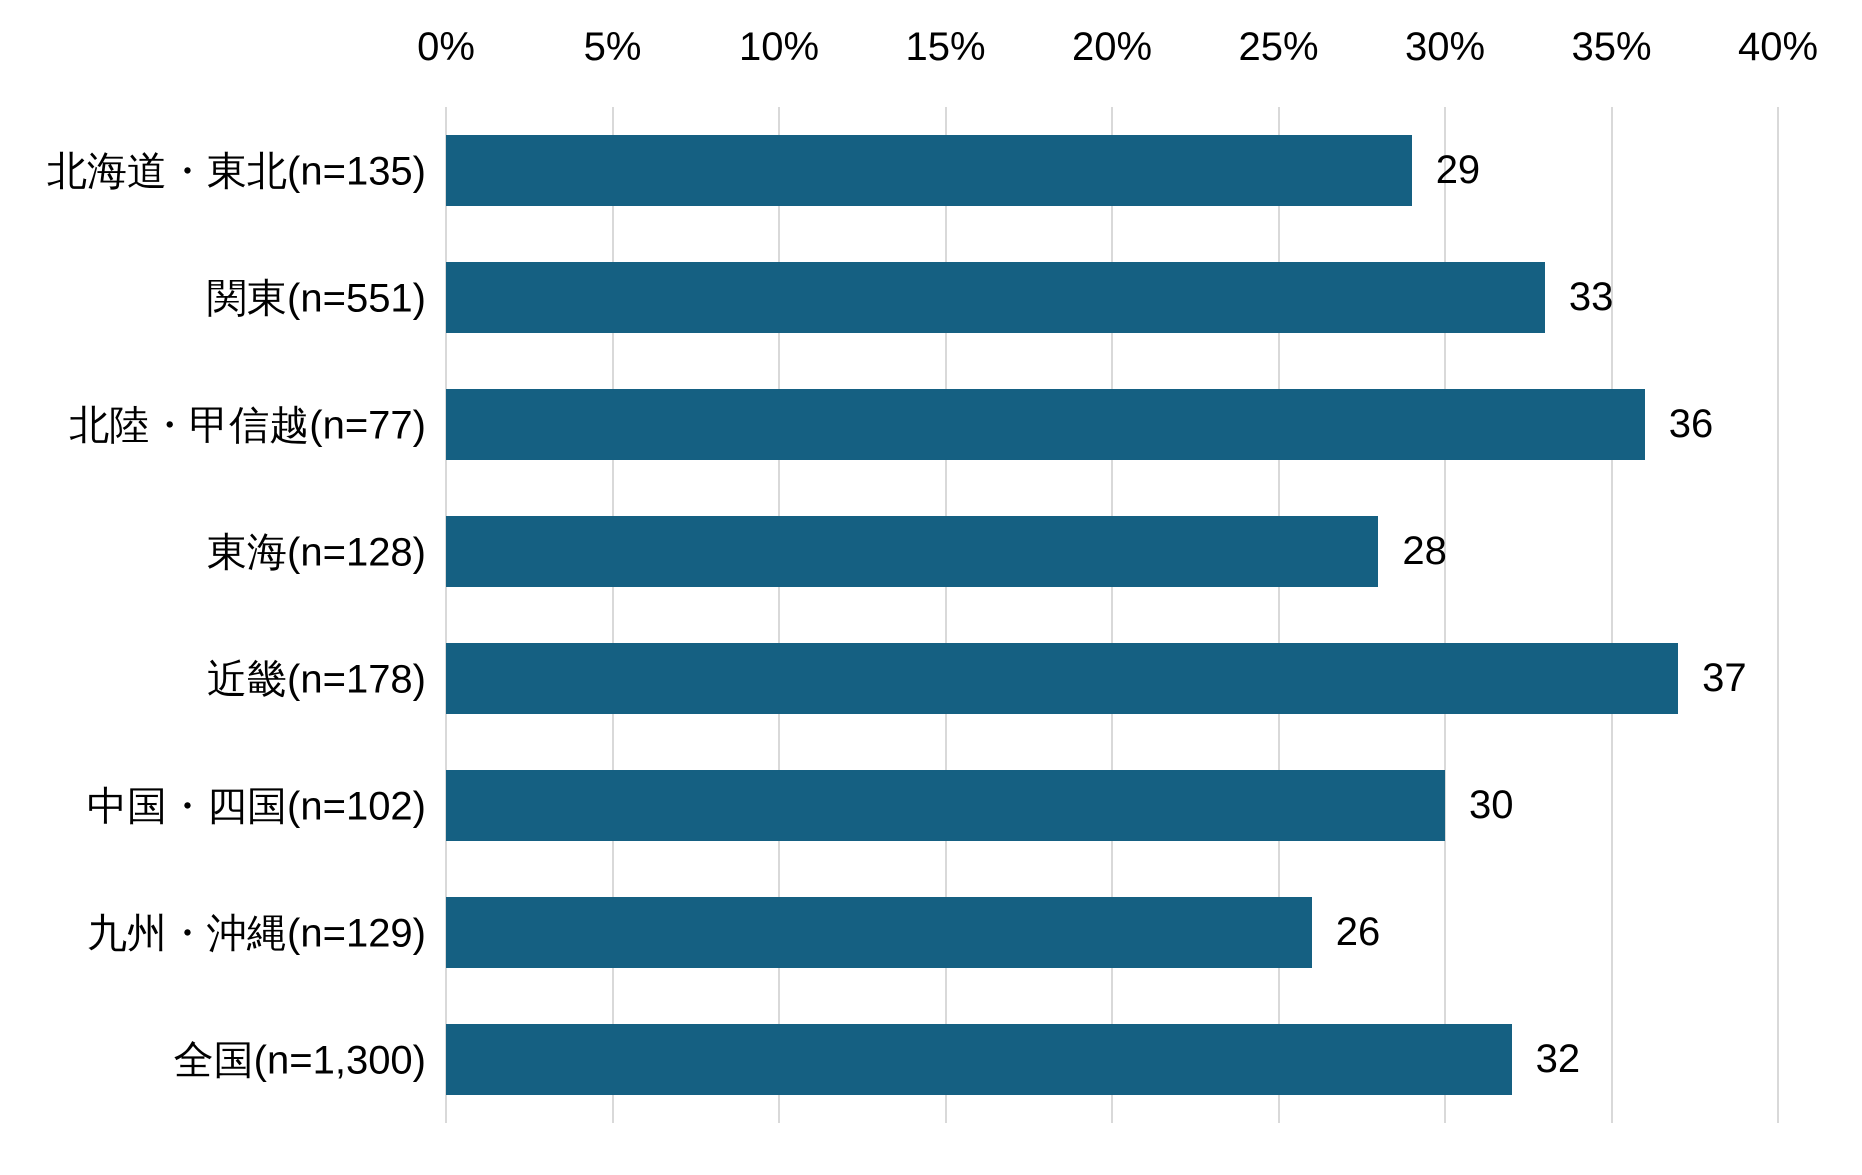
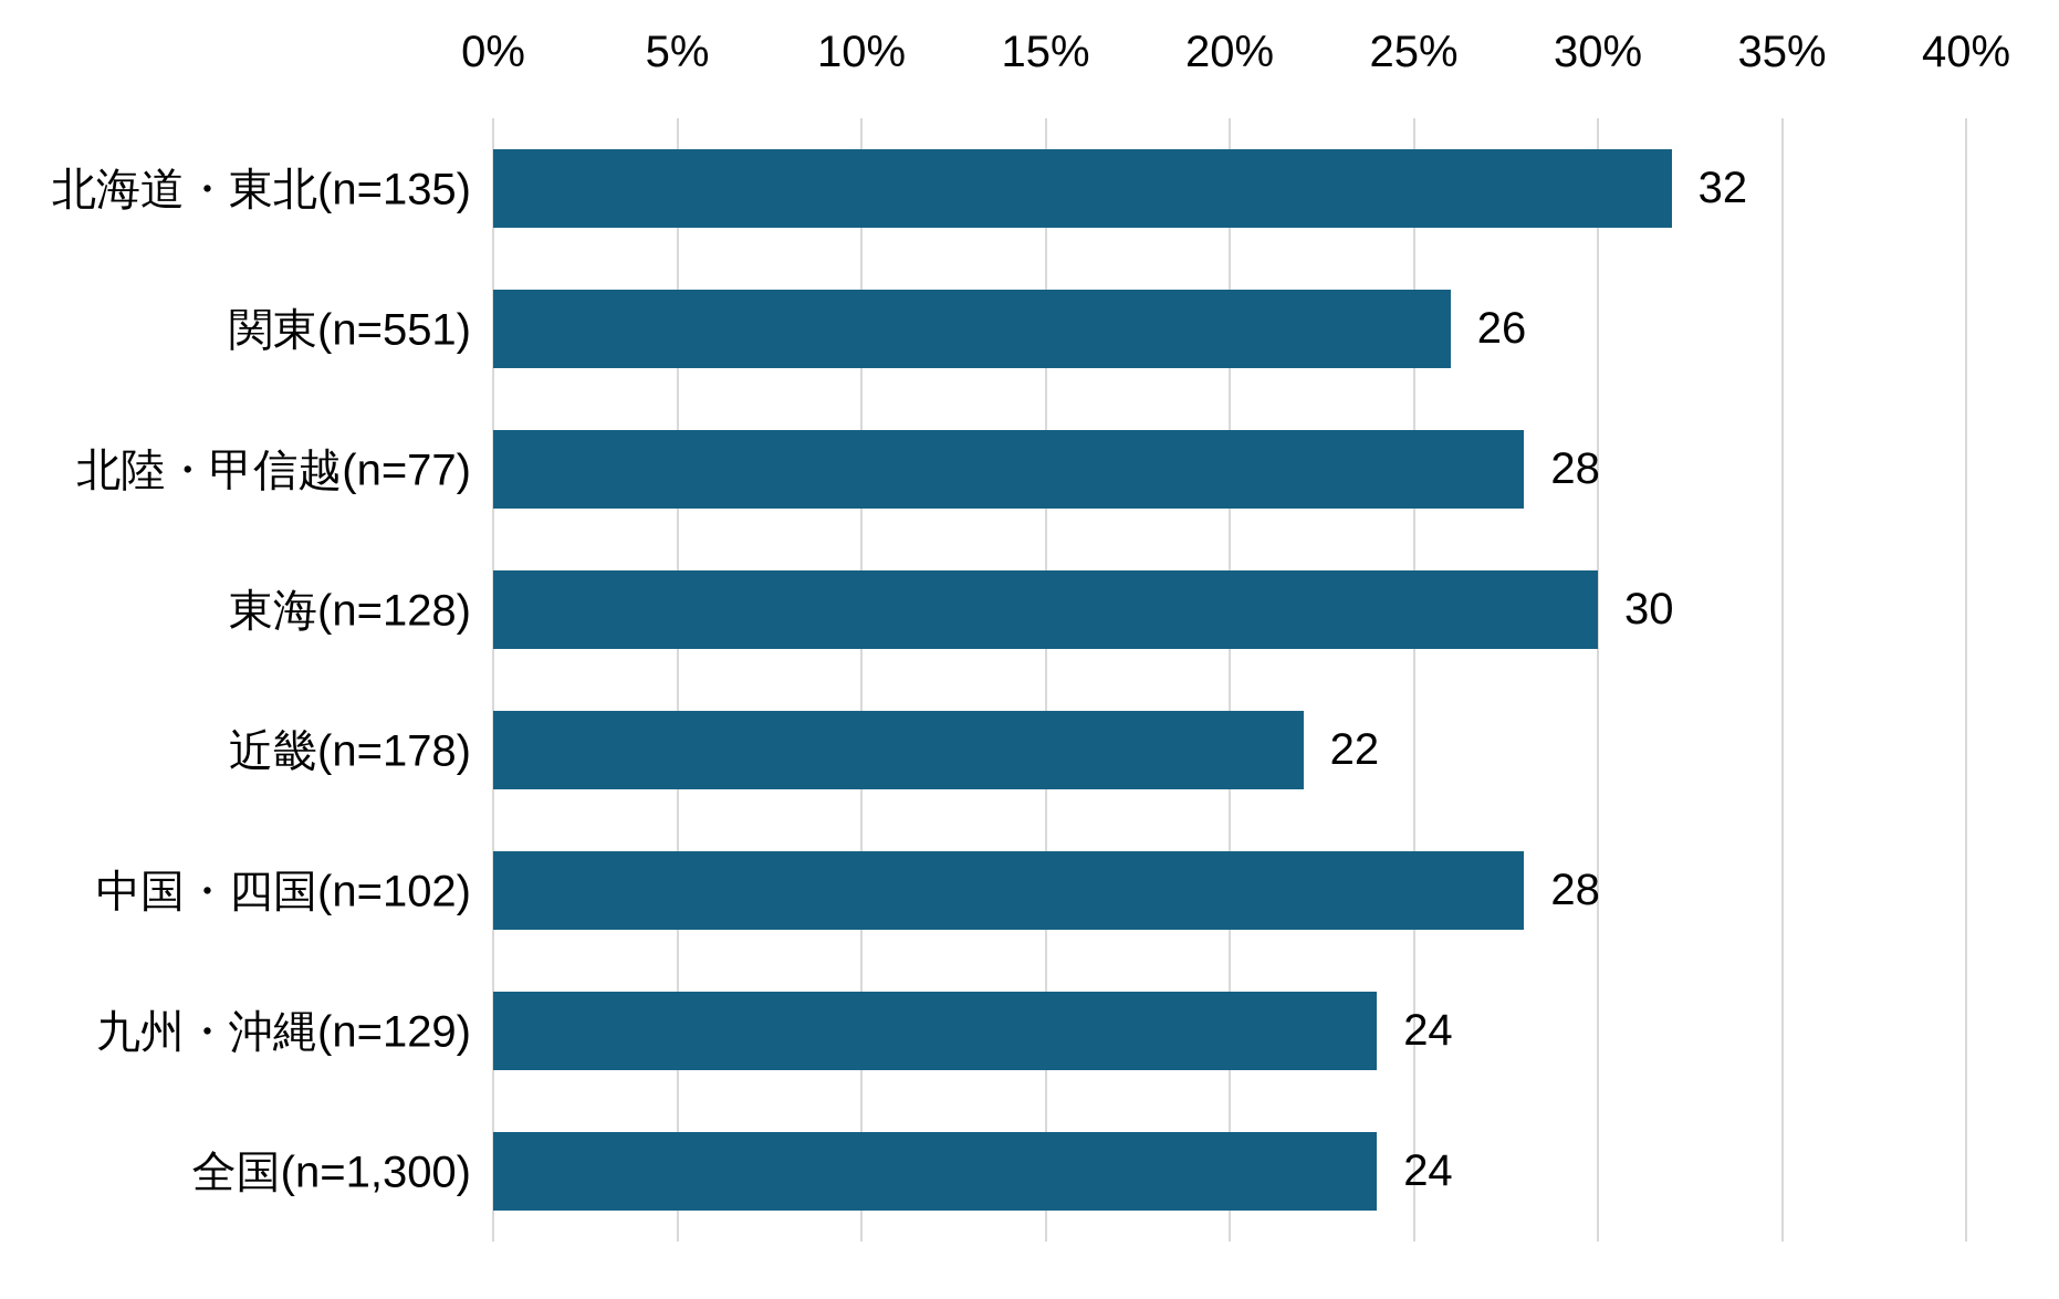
北海道・東北(n=135): 29 -> 32
関東(n=551): 33 -> 26
北陸・甲信越(n=77): 36 -> 28
東海(n=128): 28 -> 30
近畿(n=178): 37 -> 22
中国・四国(n=102): 30 -> 28
九州・沖縄(n=129): 26 -> 24
全国(n=1,300): 32 -> 24
